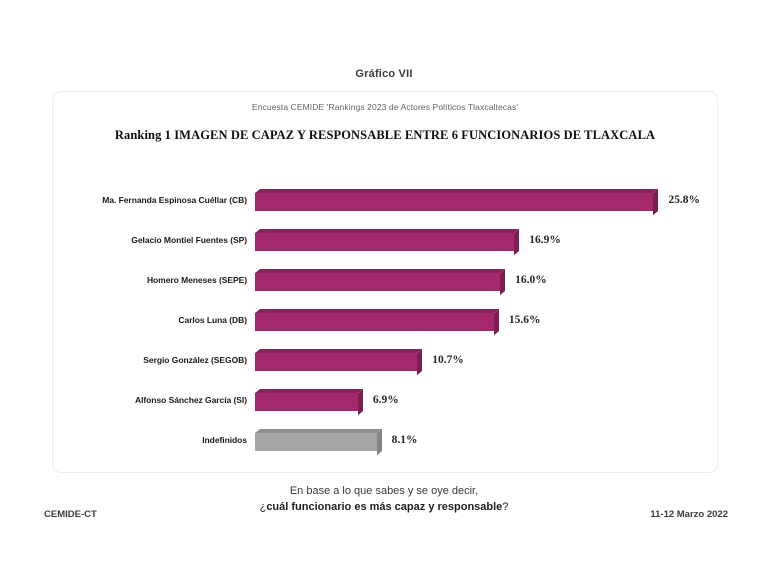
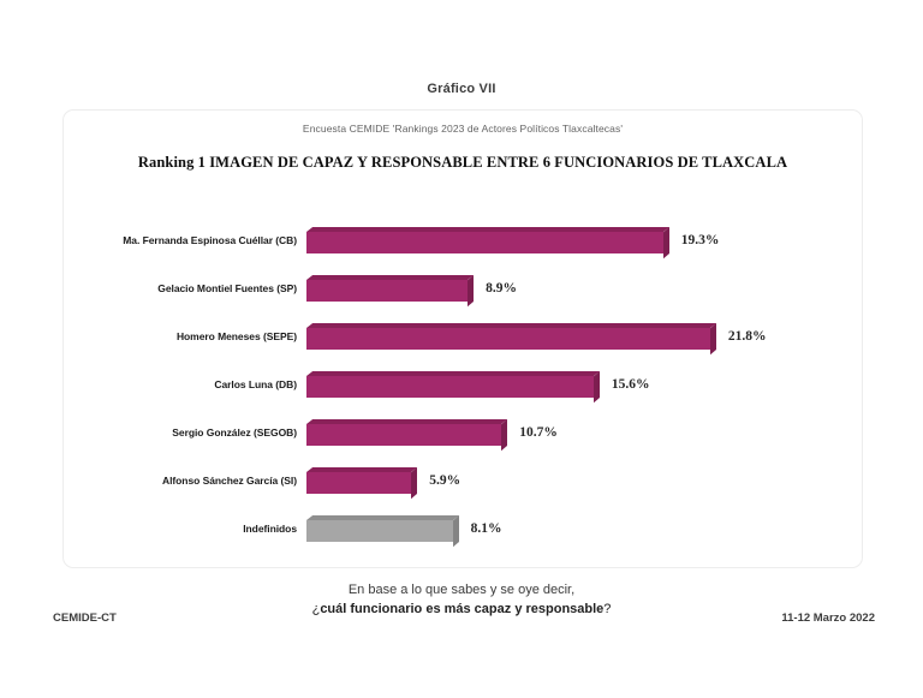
Ma. Fernanda Espinosa Cuéllar (CB): 25.8% -> 19.3%
Gelacio Montiel Fuentes (SP): 16.9% -> 8.9%
Homero Meneses (SEPE): 16.0% -> 21.8%
Alfonso Sánchez García (SI): 6.9% -> 5.9%
